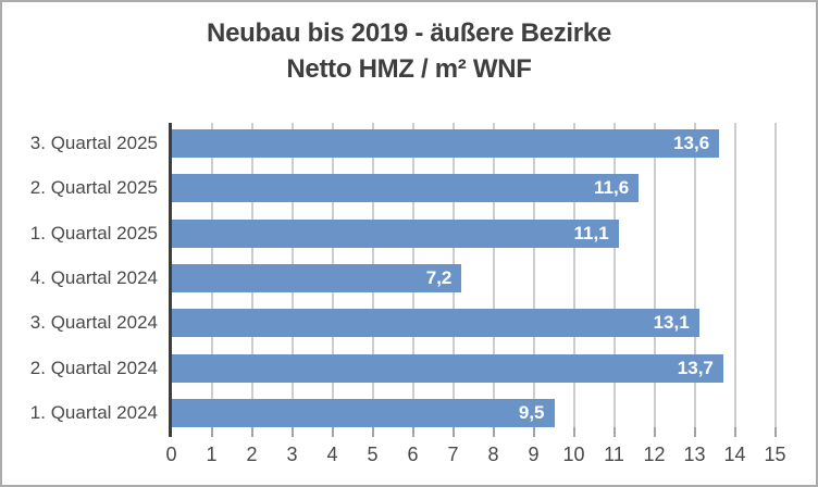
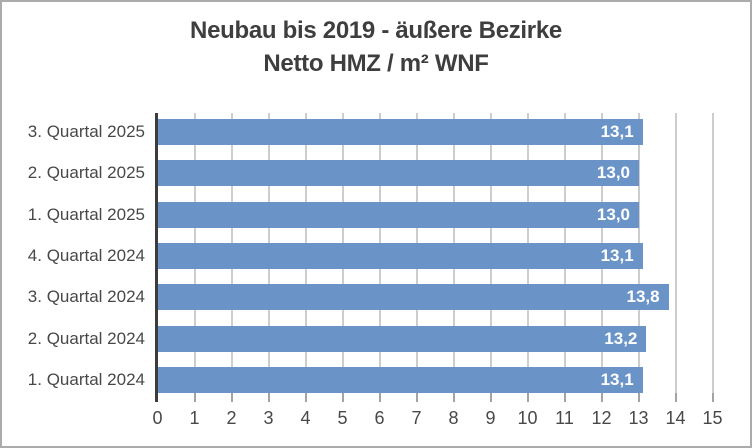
3. Quartal 2025: 13,6 -> 13,1
2. Quartal 2025: 11,6 -> 13,0
1. Quartal 2025: 11,1 -> 13,0
4. Quartal 2024: 7,2 -> 13,1
3. Quartal 2024: 13,1 -> 13,8
2. Quartal 2024: 13,7 -> 13,2
1. Quartal 2024: 9,5 -> 13,1
